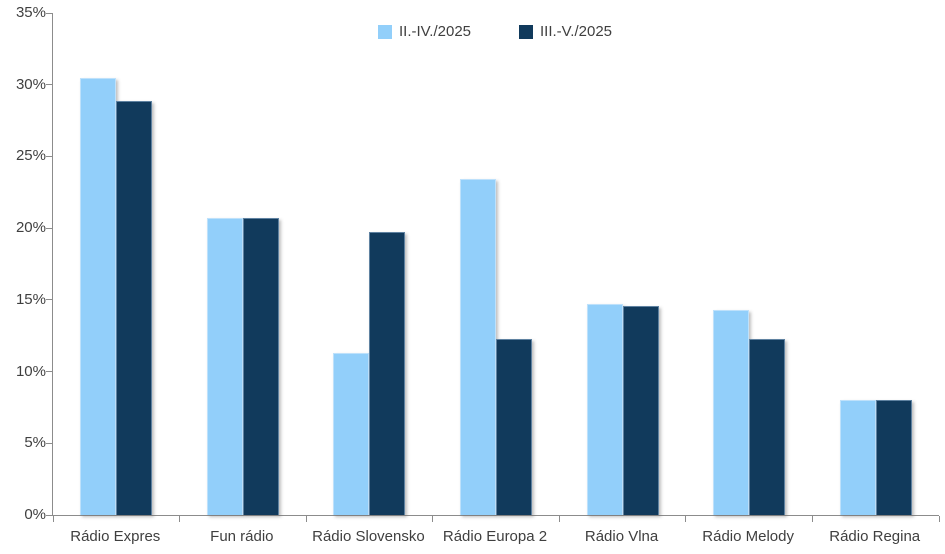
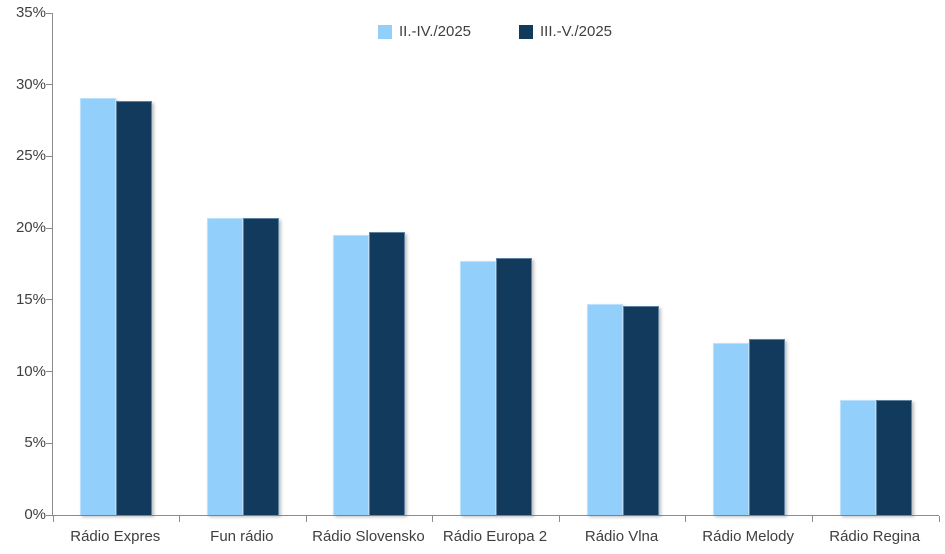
II.-IV./2025/Rádio Expres: 30.5% -> 29.1%
II.-IV./2025/Rádio Slovensko: 11.3% -> 19.5%
II.-IV./2025/Rádio Europa 2: 23.4% -> 17.7%
III.-V./2025/Rádio Europa 2: 12.3% -> 17.9%
II.-IV./2025/Rádio Melody: 14.3% -> 12.0%
